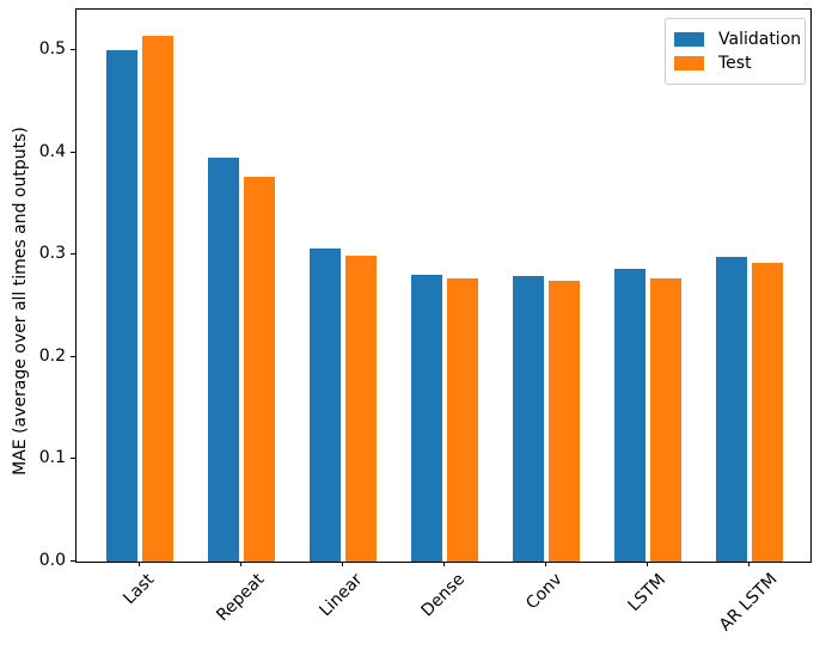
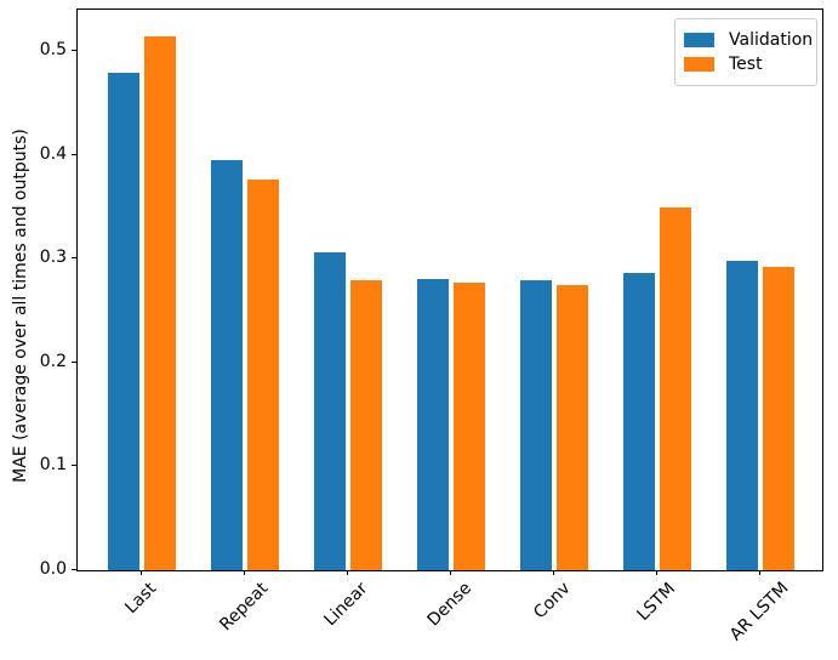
Validation/Last: 0.50 -> 0.48
Test/Linear: 0.30 -> 0.28
Test/LSTM: 0.28 -> 0.35
